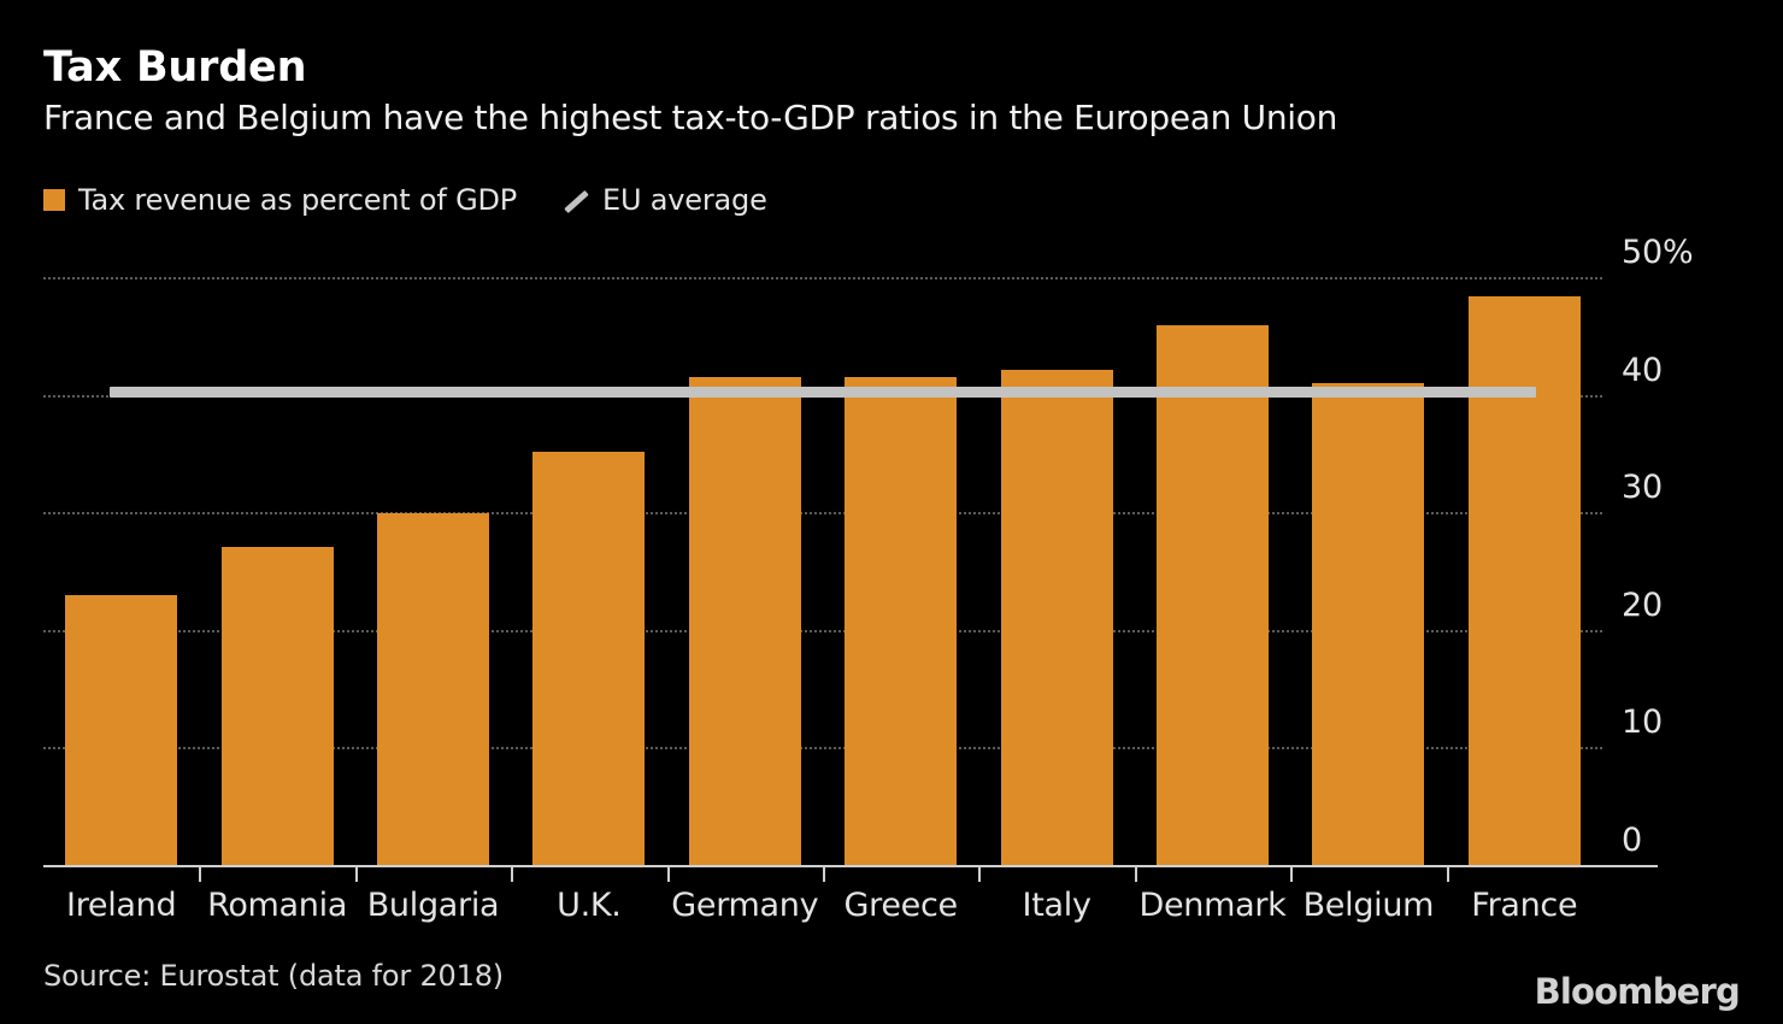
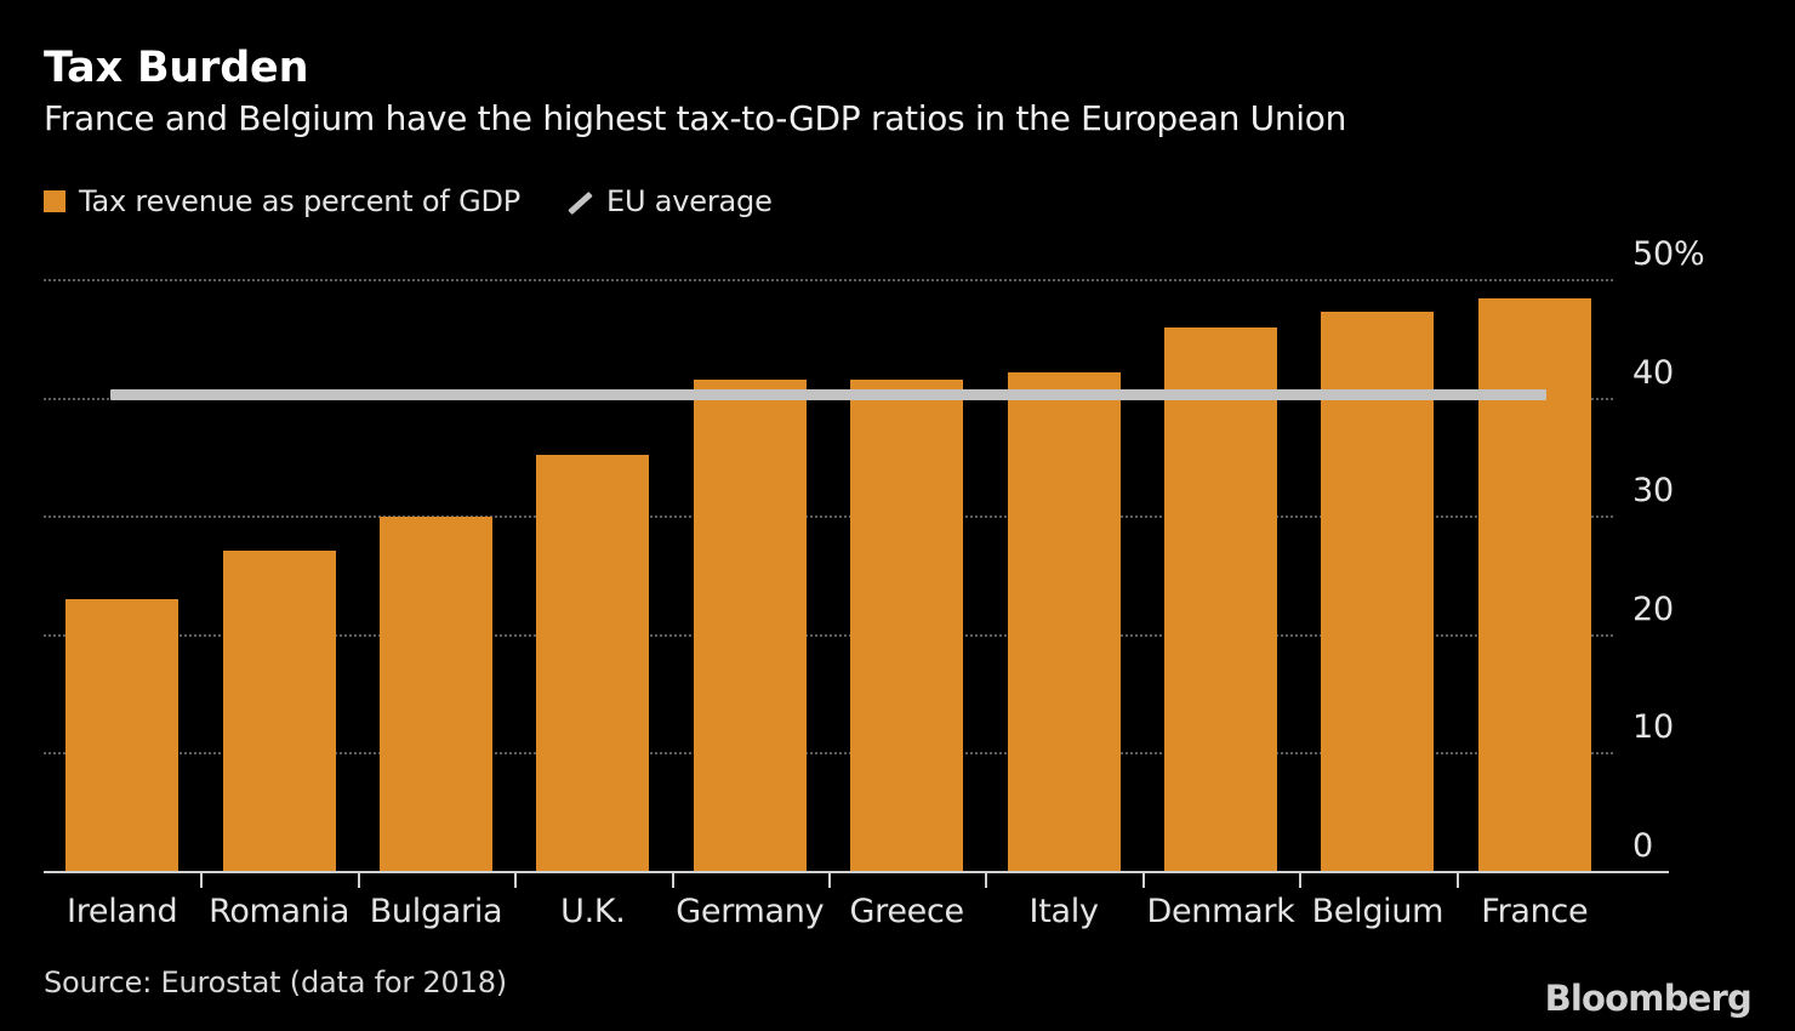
Belgium: 41% -> 47%
